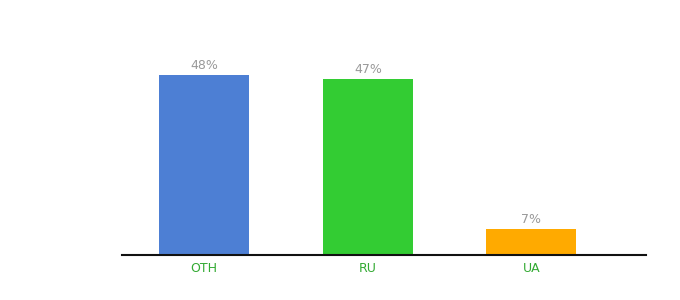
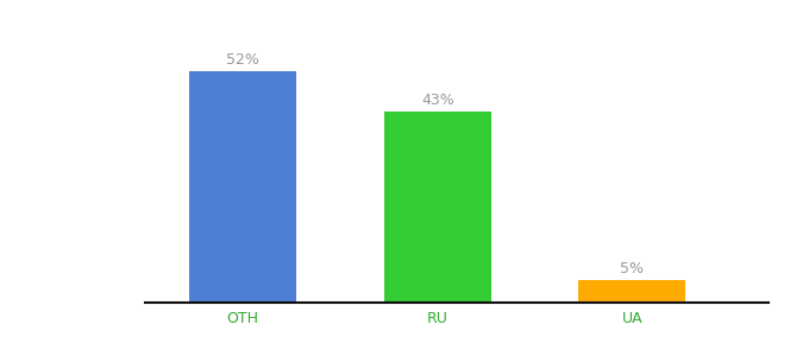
OTH: 48% -> 52%
RU: 47% -> 43%
UA: 7% -> 5%
